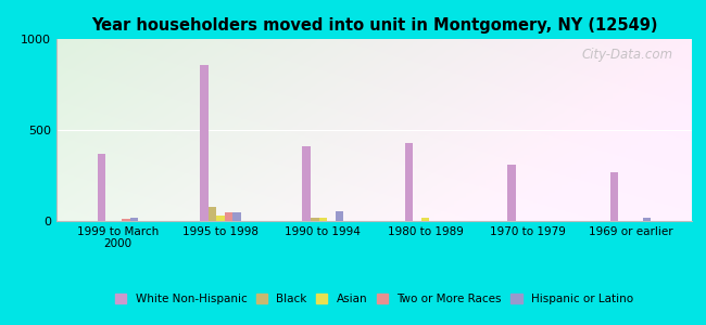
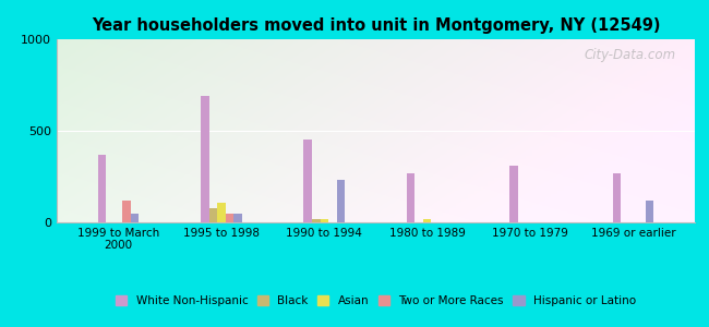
Two or More Races/1999 to March 2000: 10 -> 120
Hispanic or Latino/1999 to March 2000: 20 -> 50
White Non-Hispanic/1995 to 1998: 860 -> 690
Asian/1995 to 1998: 30 -> 110
White Non-Hispanic/1990 to 1994: 410 -> 450
Hispanic or Latino/1990 to 1994: 60 -> 230
White Non-Hispanic/1980 to 1989: 430 -> 270
Hispanic or Latino/1969 or earlier: 20 -> 120
